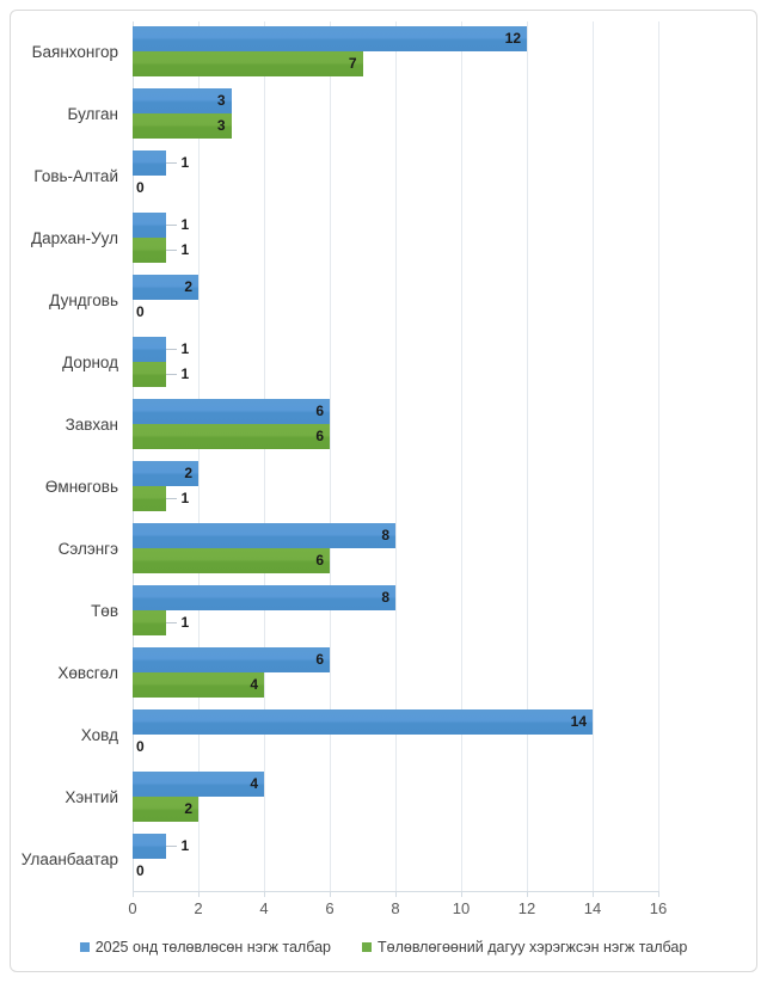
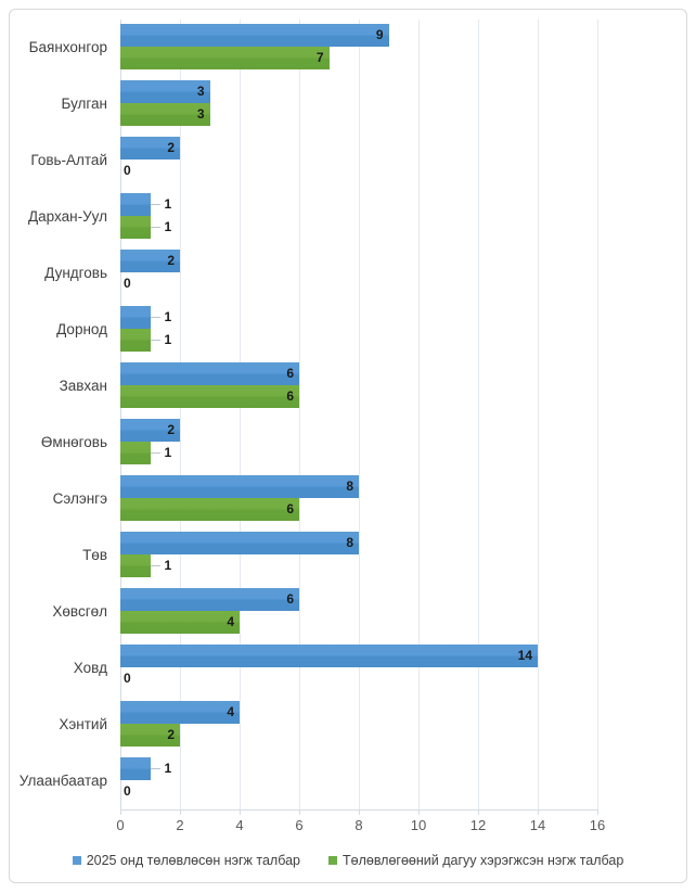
2025 онд төлөвлөсөн нэгж талбар/Баянхонгор: 12 -> 9
2025 онд төлөвлөсөн нэгж талбар/Говь-Алтай: 1 -> 2
